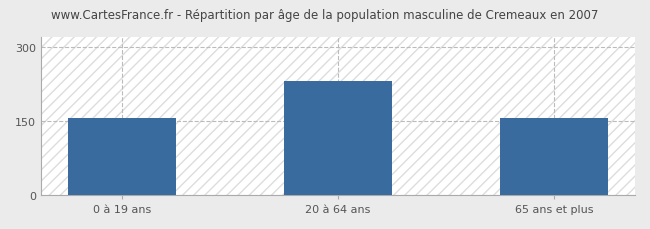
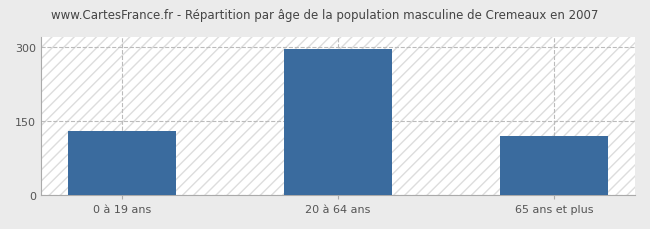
0 à 19 ans: 155 -> 130
20 à 64 ans: 230 -> 295
65 ans et plus: 155 -> 120
